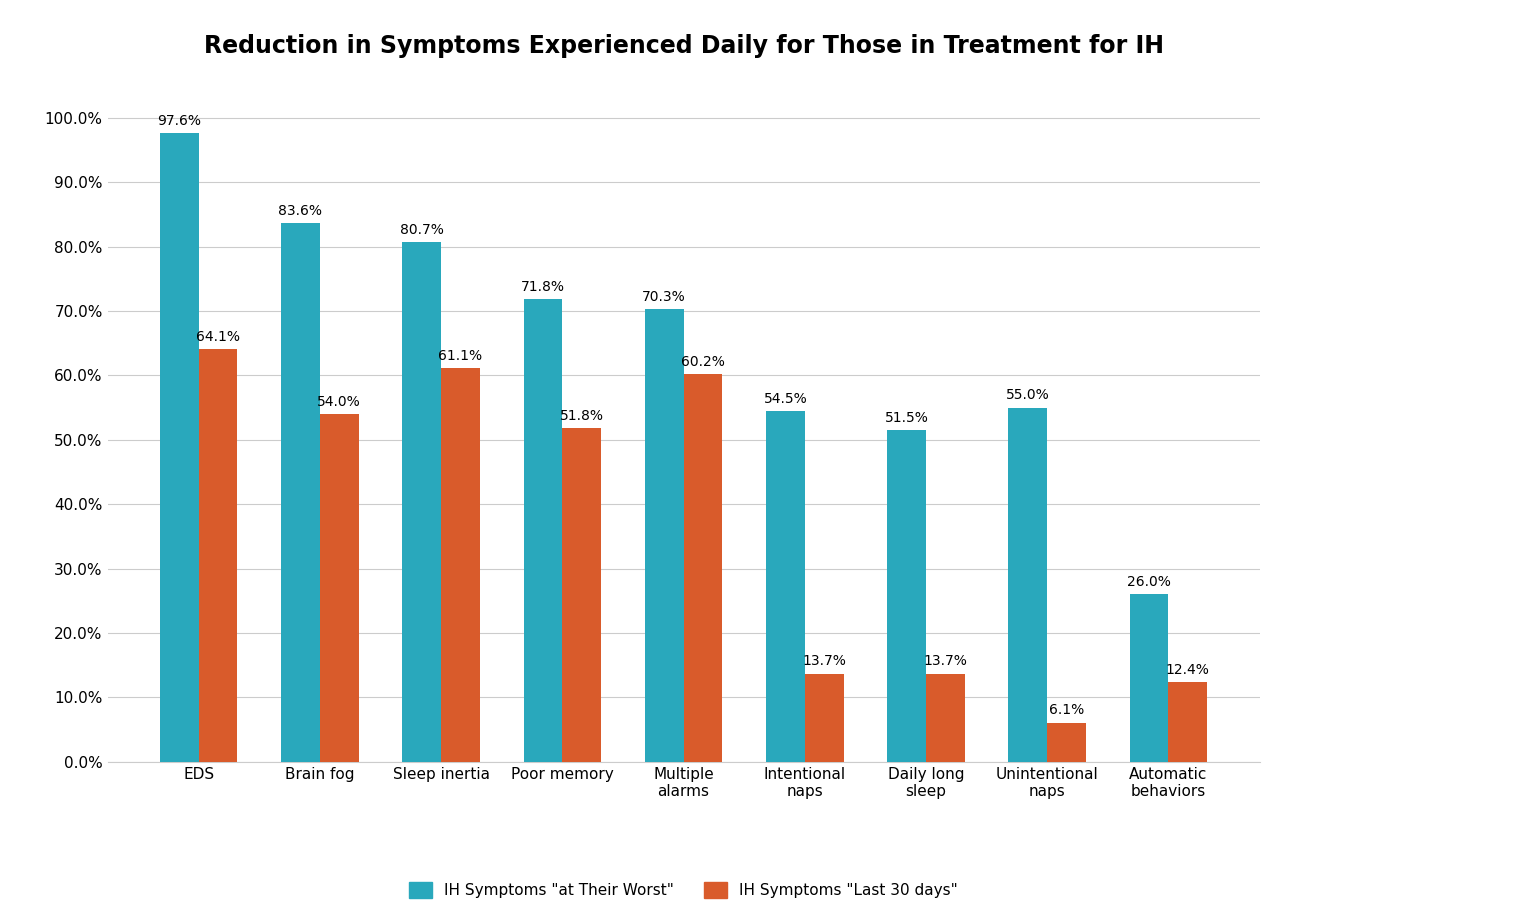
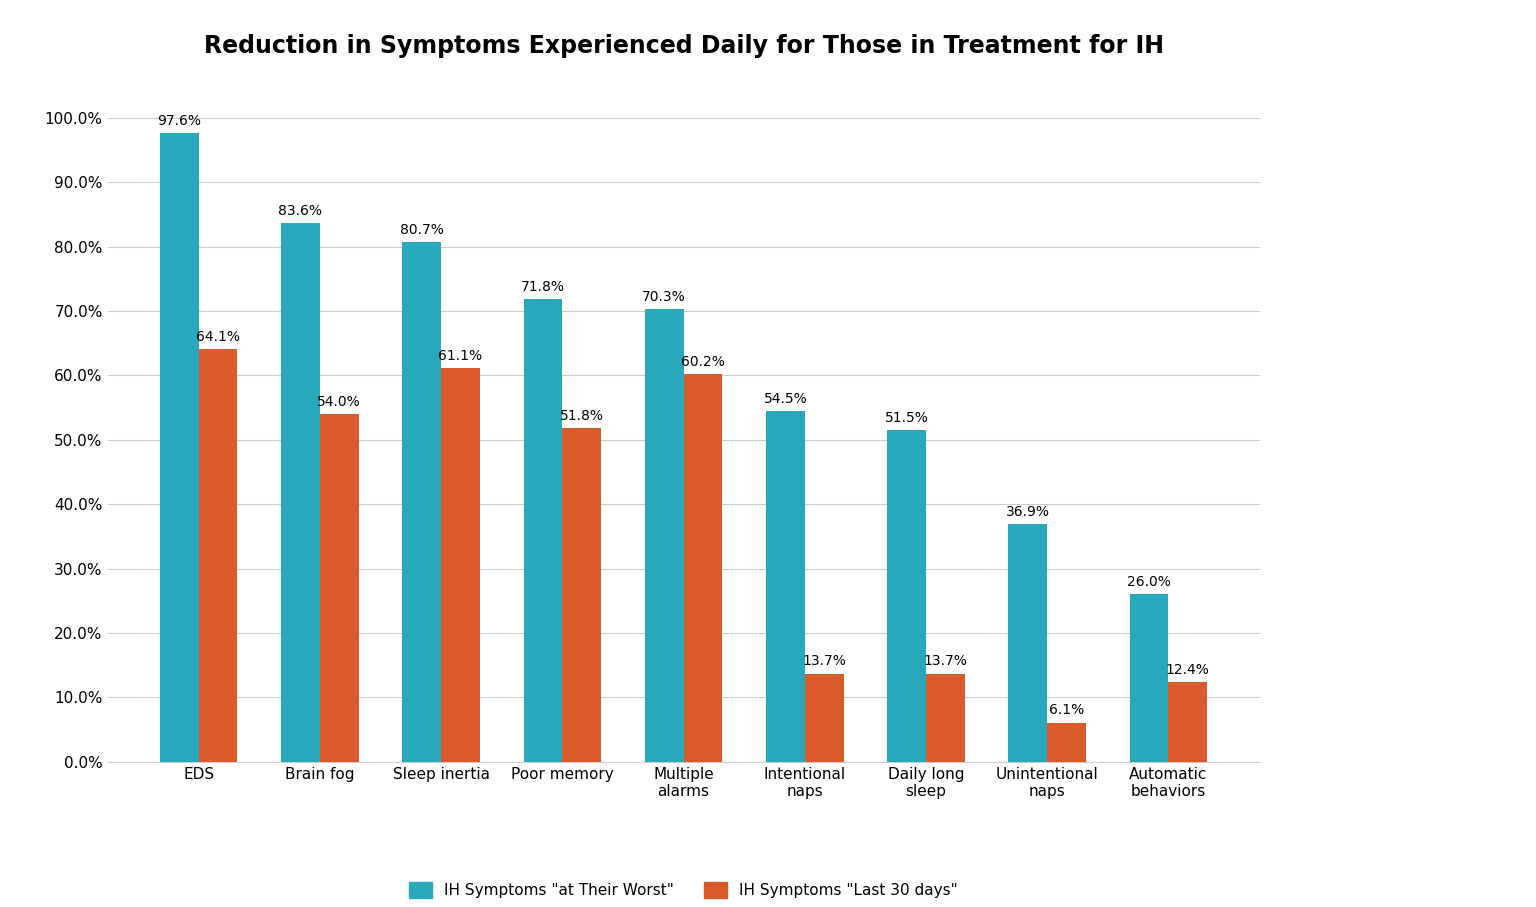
IH Symptoms "at Their Worst"/Unintentional naps: 55.0% -> 36.9%
